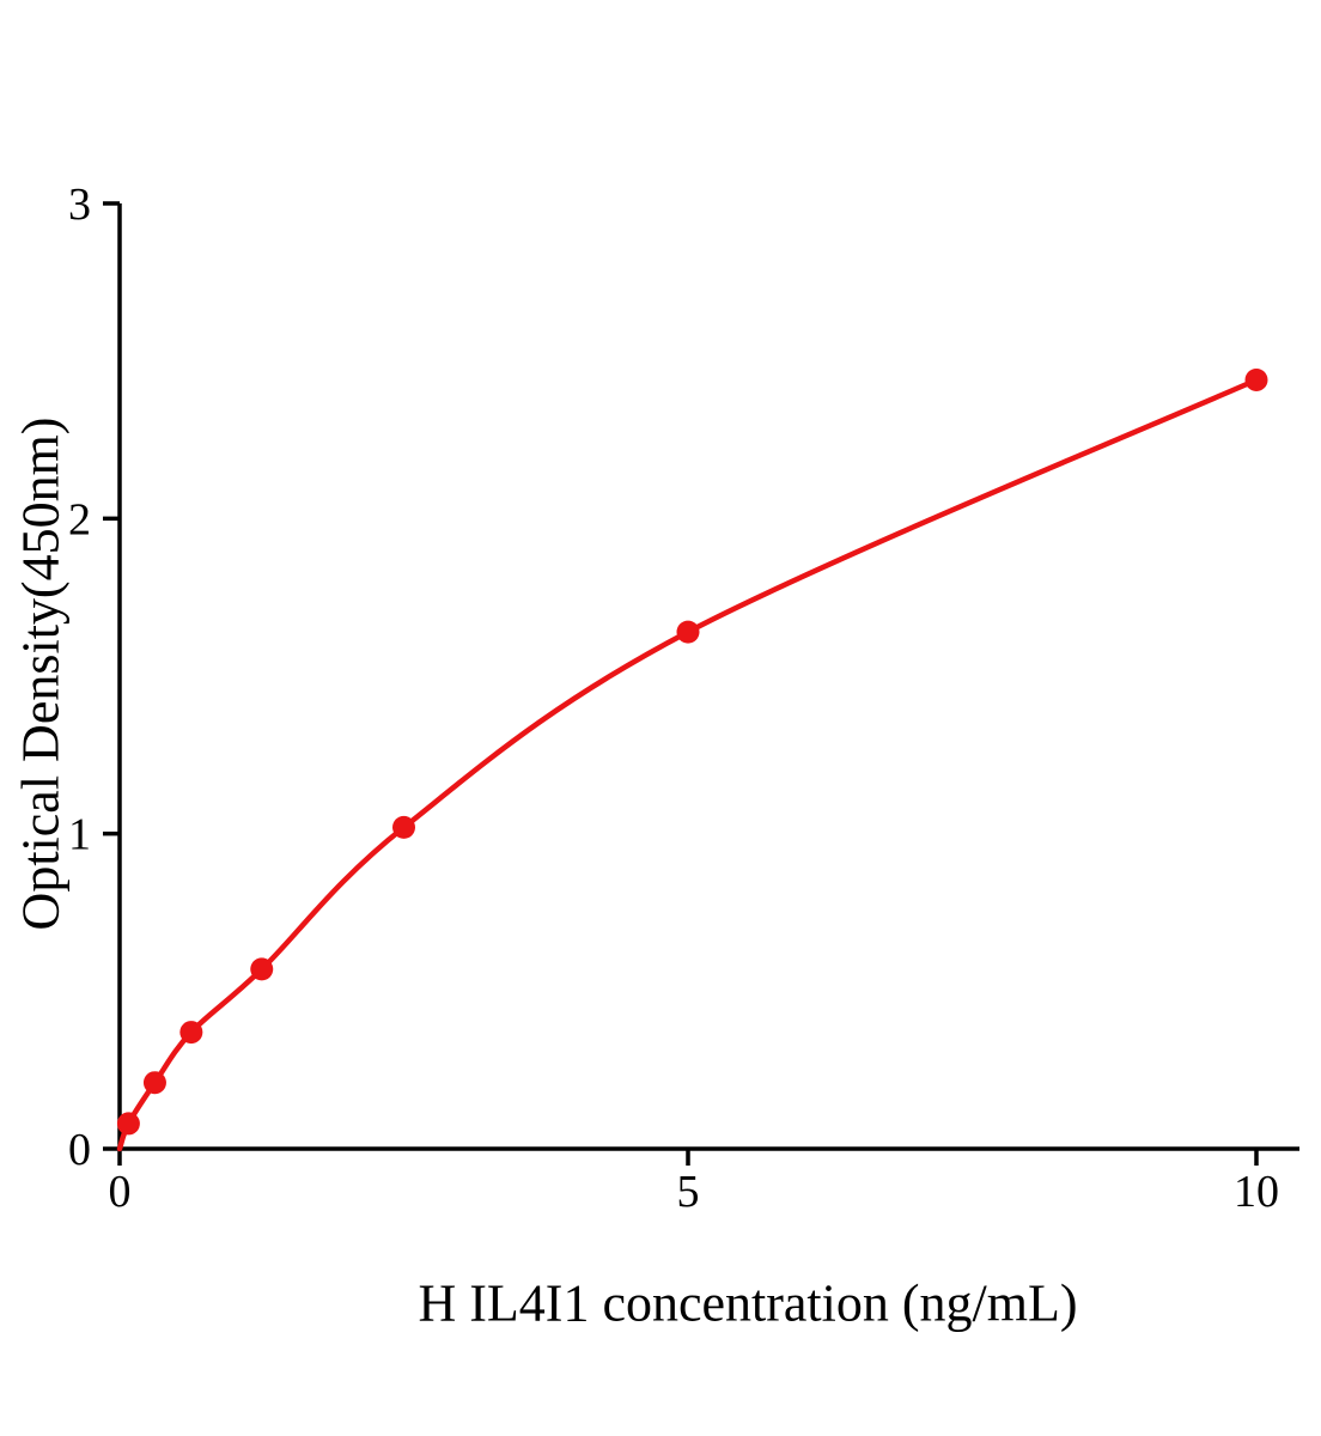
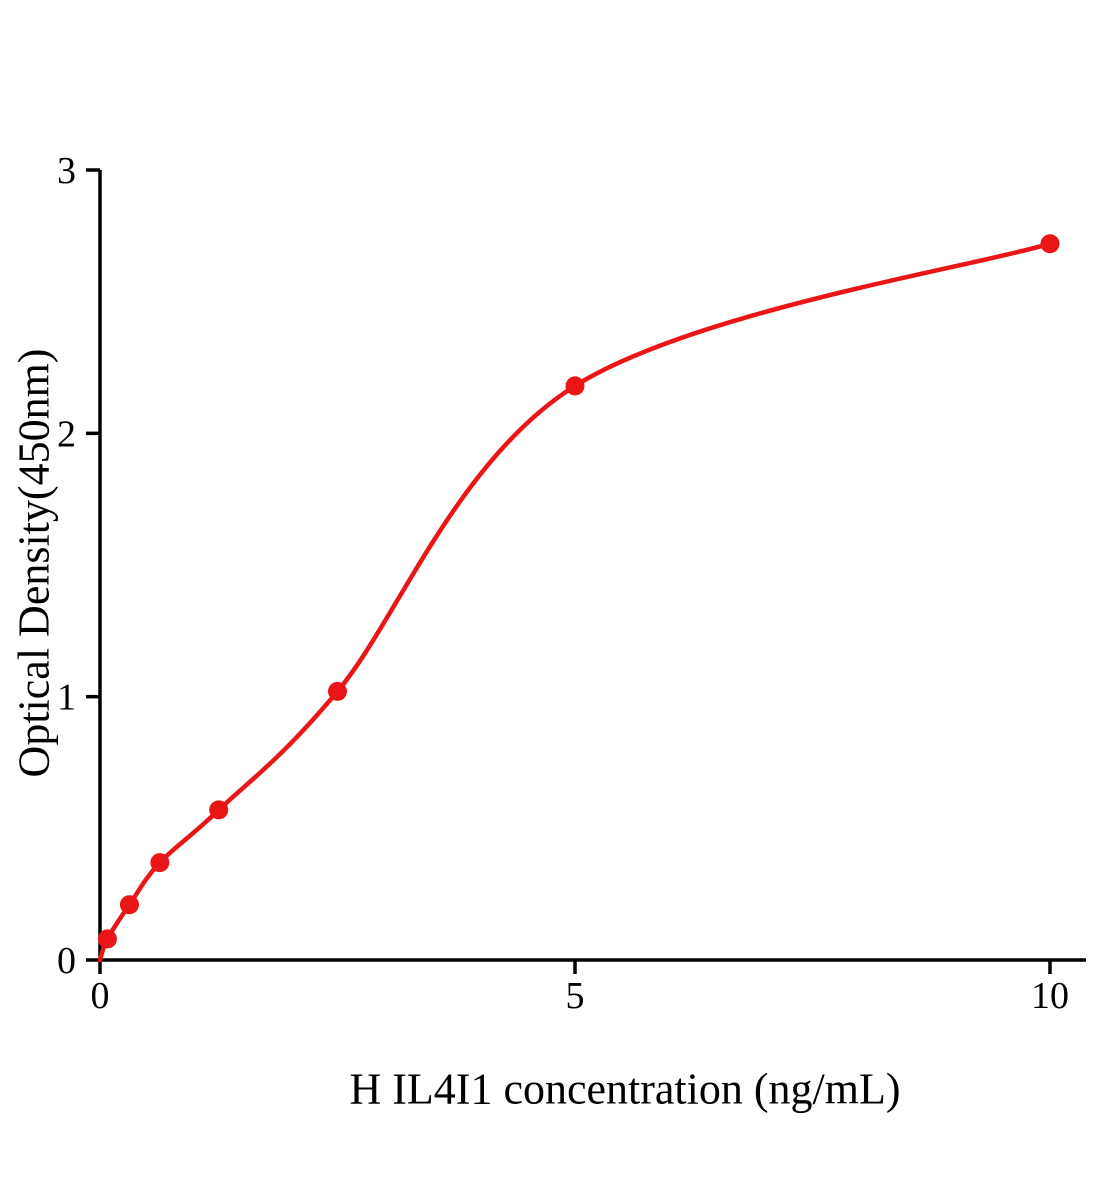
5: 1.64 -> 2.18
10: 2.44 -> 2.72
